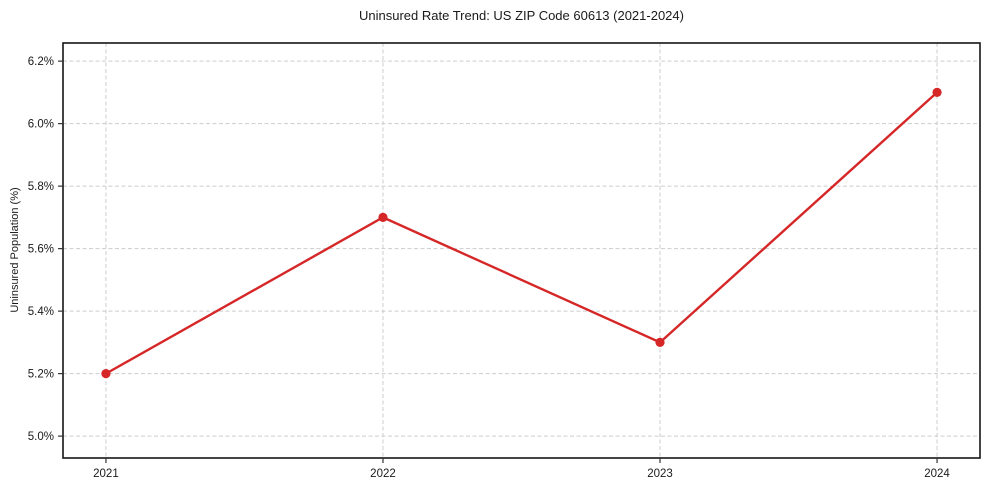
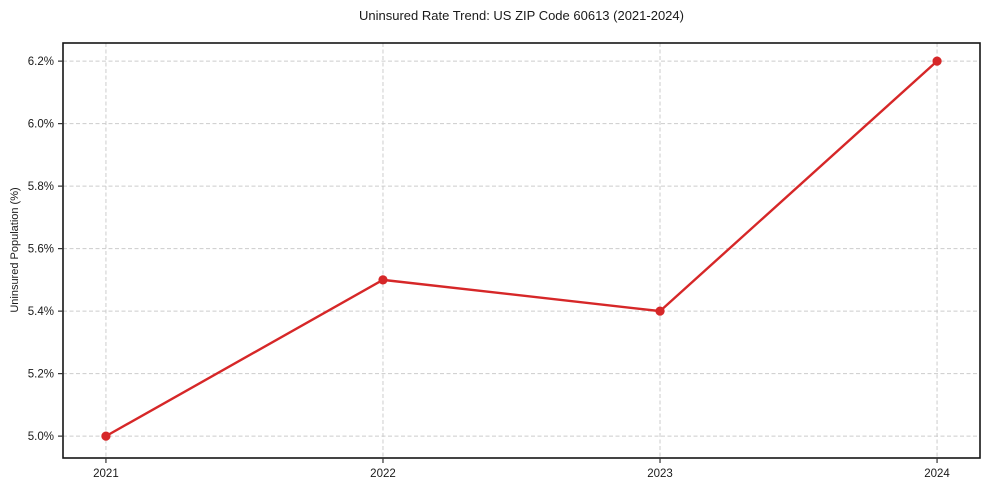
2021: 5.2% -> 5.0%
2022: 5.7% -> 5.5%
2023: 5.3% -> 5.4%
2024: 6.1% -> 6.2%
